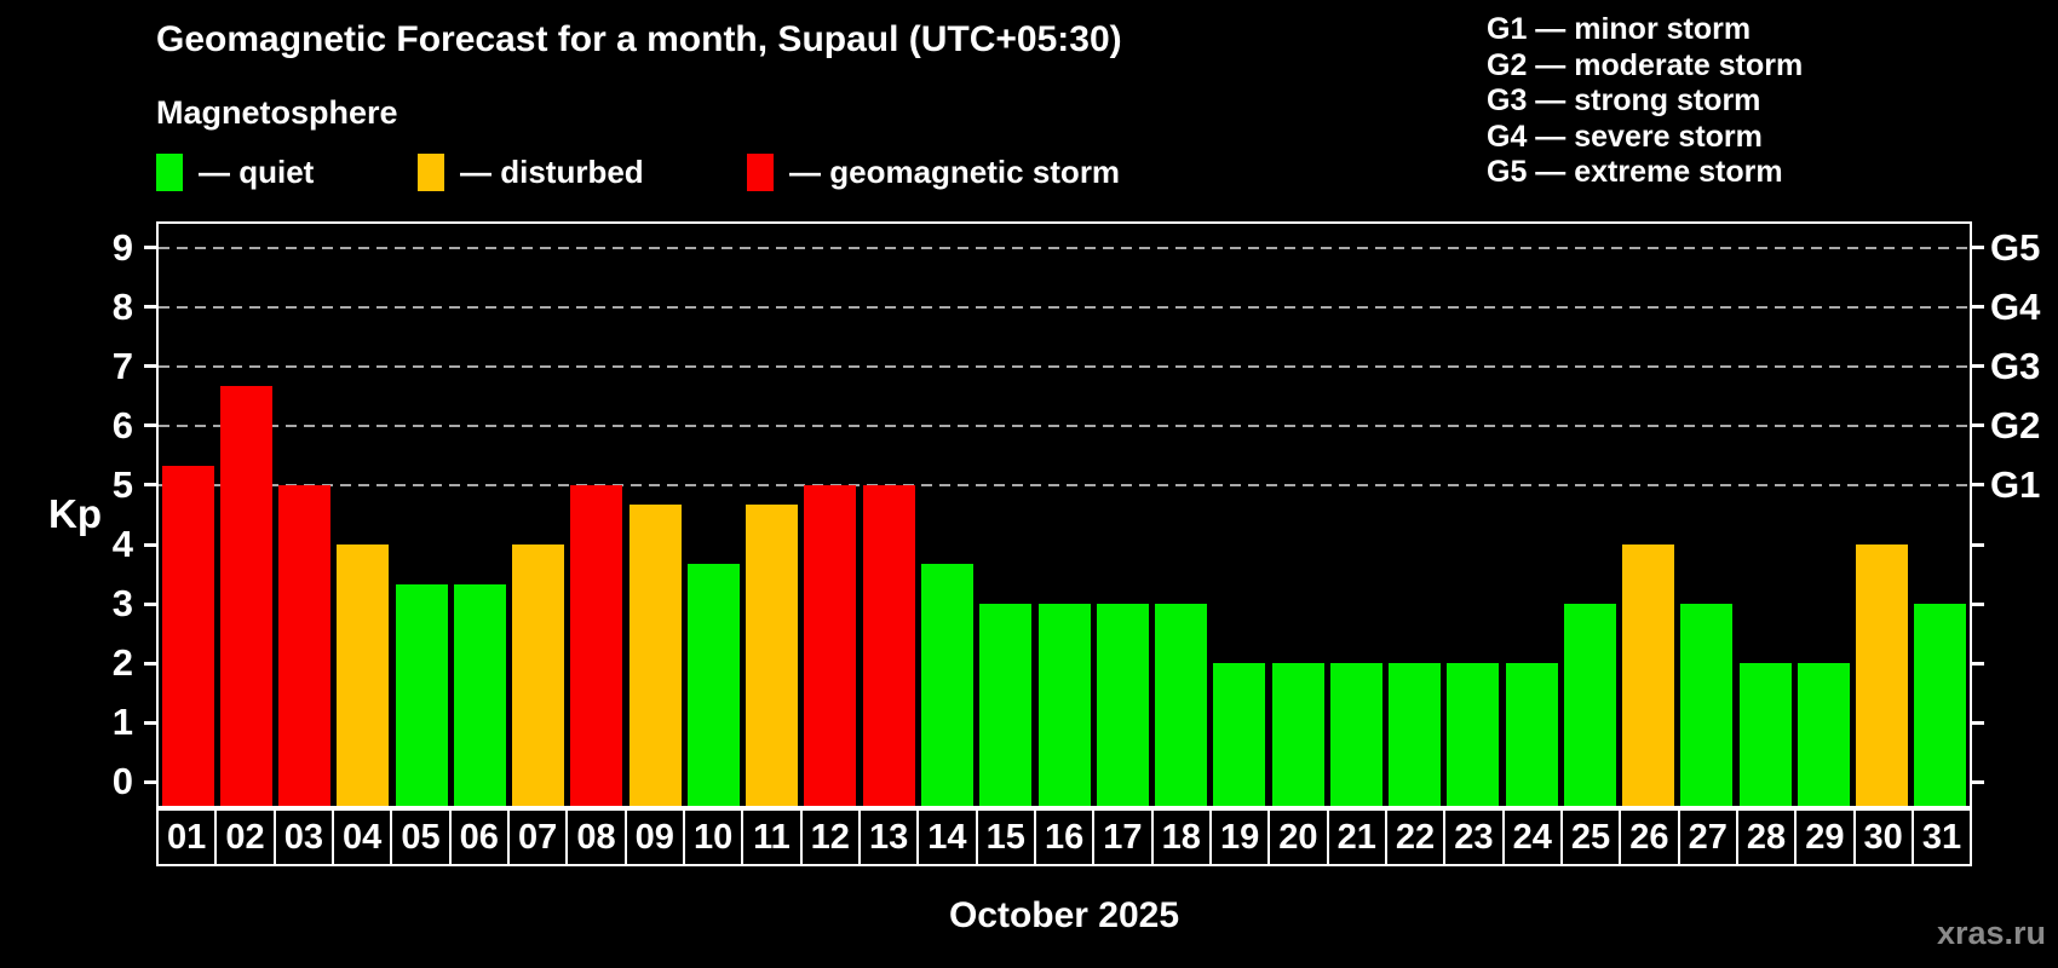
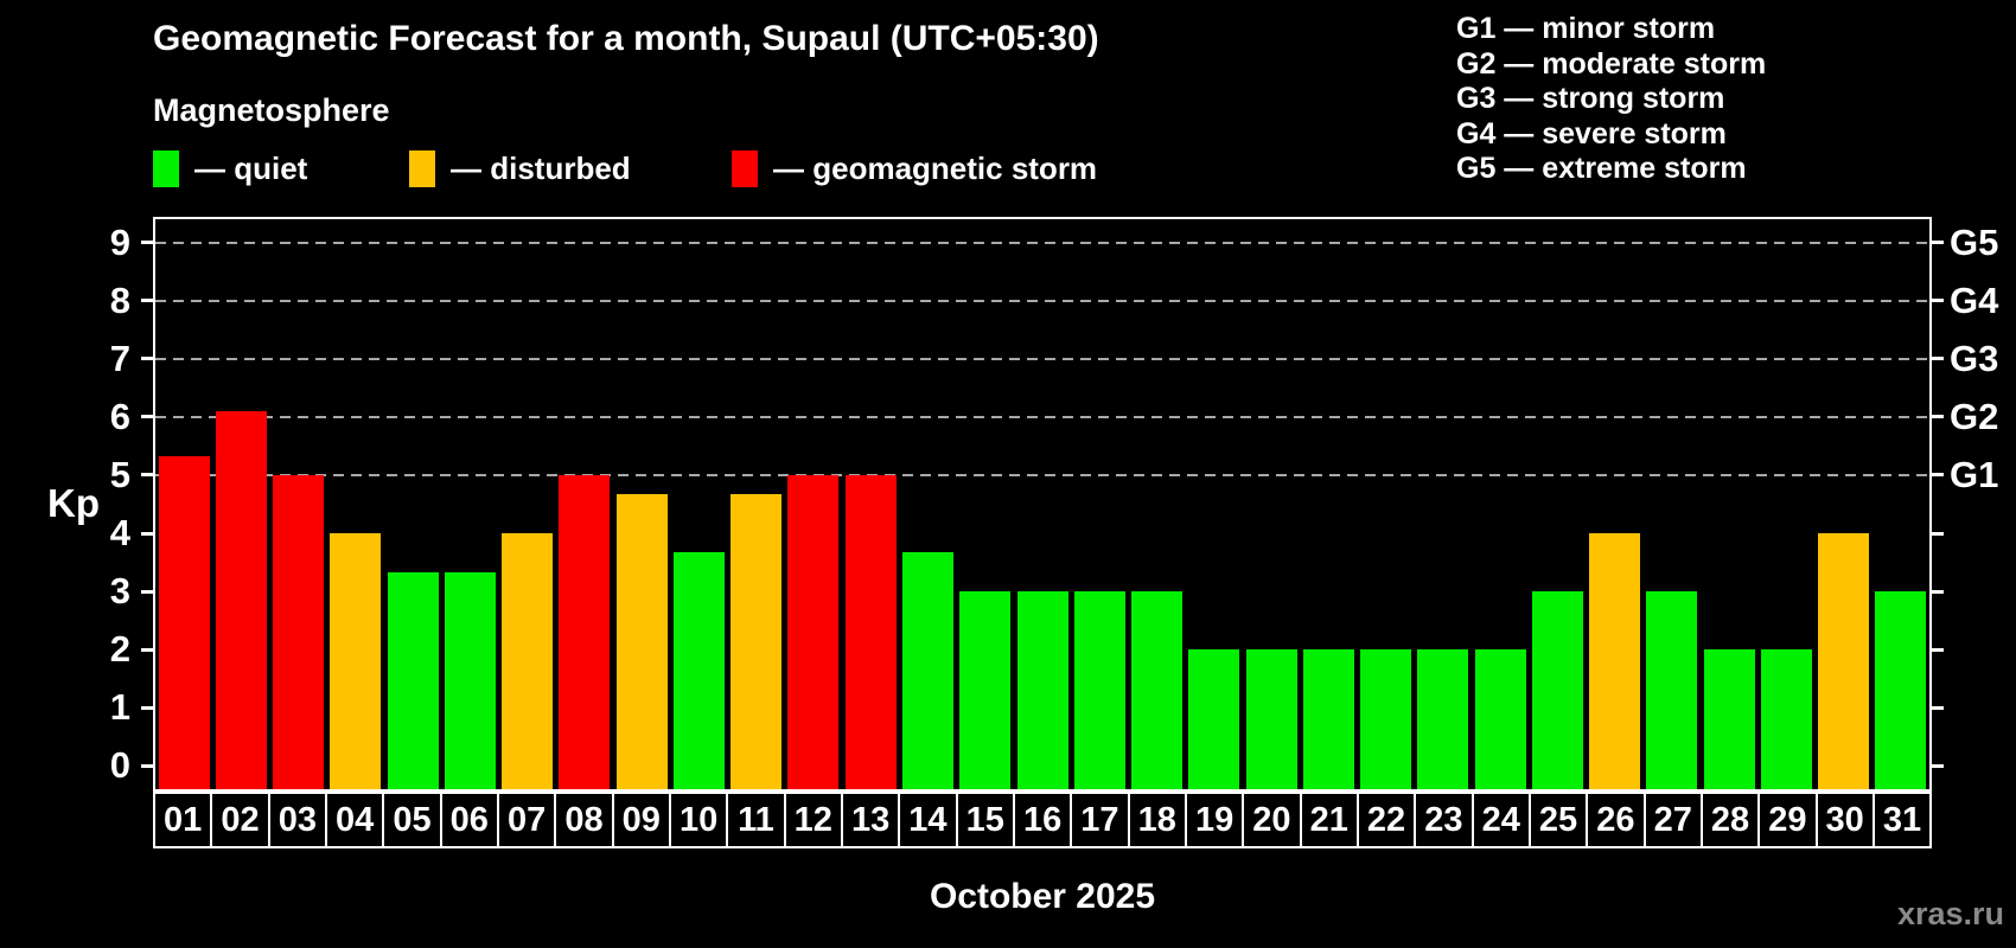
02: 6.7 -> 6.1
